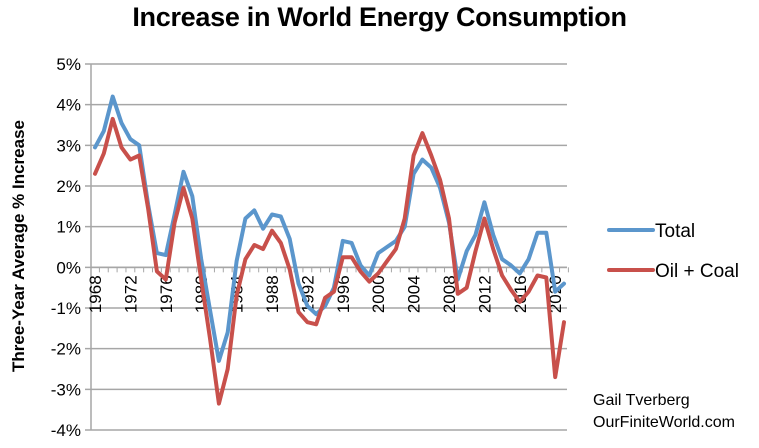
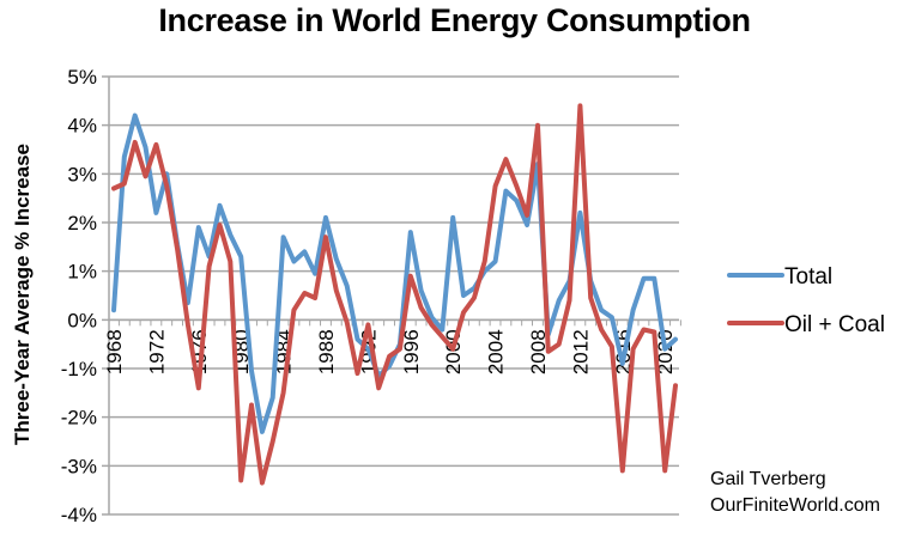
Total/1968: 3.0% -> 0.2%
Oil + Coal/1968: 2.3% -> 2.7%
Total/1972: 3.1% -> 2.2%
Oil + Coal/1972: 2.6% -> 3.6%
Total/1976: 0.3% -> 1.9%
Oil + Coal/1976: -0.3% -> -1.4%
Total/1980: 0.2% -> 1.3%
Oil + Coal/1980: -0.3% -> -3.3%
Total/1984: 0.1% -> 1.7%
Oil + Coal/1984: -0.7% -> -1.5%
Total/1988: 1.3% -> 2.1%
Oil + Coal/1988: 0.9% -> 1.7%
Total/1992: -0.9% -> -0.6%
Oil + Coal/1992: -1.4% -> -0.1%
Total/1996: 0.7% -> 1.8%
Oil + Coal/1996: 0.2% -> 0.9%
Total/2000: 0.3% -> 2.1%
Oil + Coal/2000: -0.1% -> -0.6%
Total/2004: 2.3% -> 1.2%
Total/2008: 1.1% -> 3.2%
Oil + Coal/2008: 1.2% -> 4.0%
Total/2012: 1.6% -> 2.2%
Oil + Coal/2012: 1.2% -> 4.4%
Total/2016: -0.1% -> -0.9%
Oil + Coal/2016: -0.8% -> -3.1%
Oil + Coal/2020: -2.7% -> -3.1%
